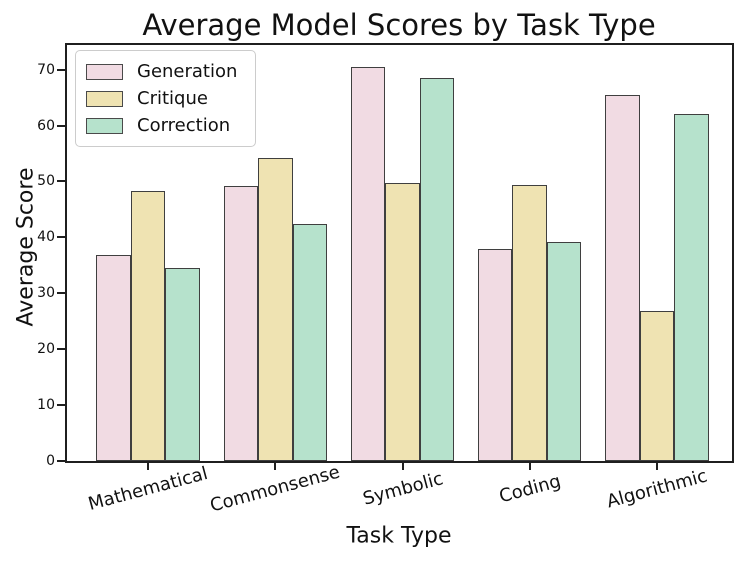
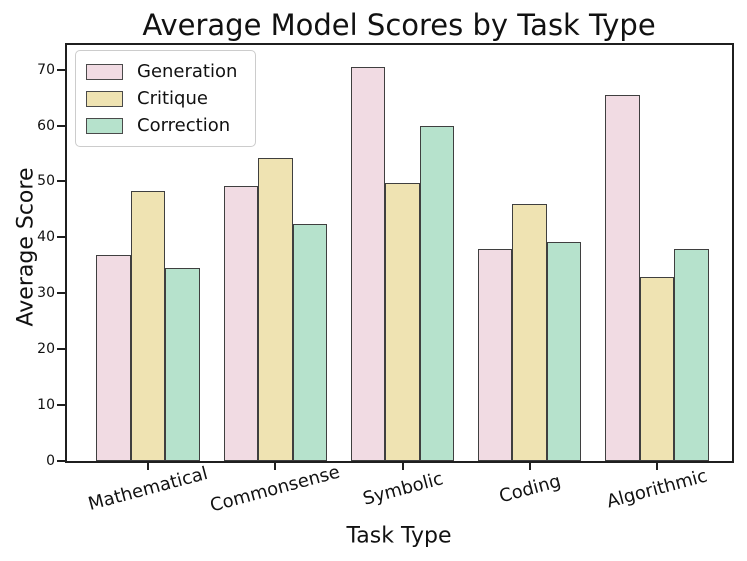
Correction/Symbolic: 68 -> 60
Critique/Coding: 49 -> 46
Critique/Algorithmic: 27 -> 33
Correction/Algorithmic: 62 -> 38
